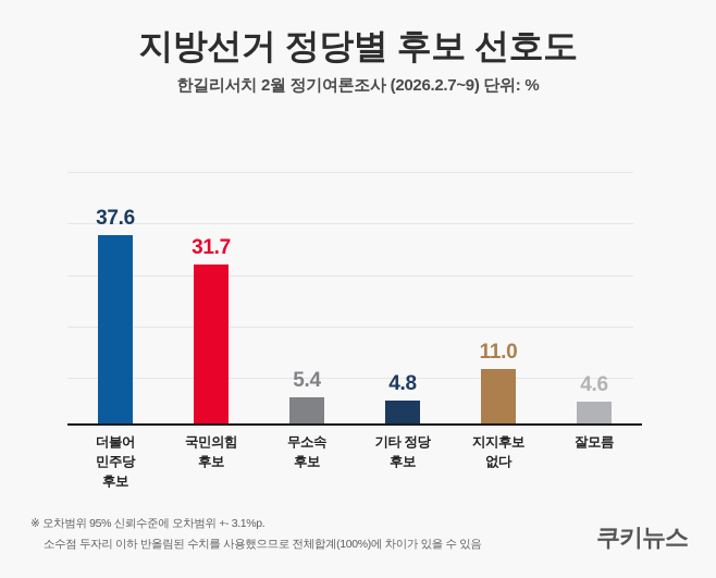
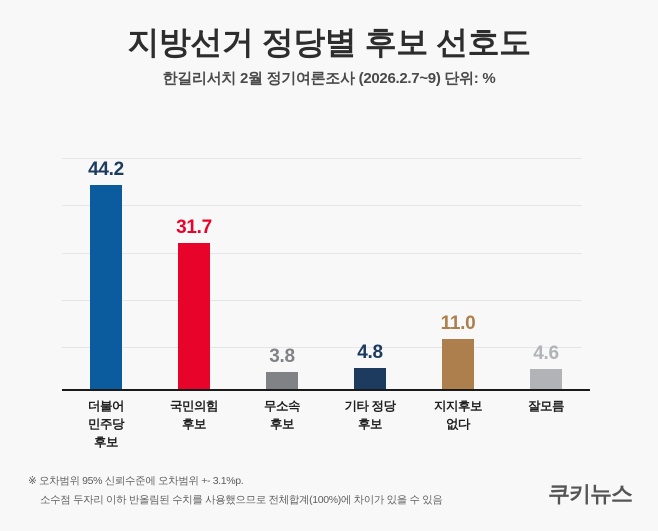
더불어 민주당 후보: 37.6 -> 44.2
무소속 후보: 5.4 -> 3.8
